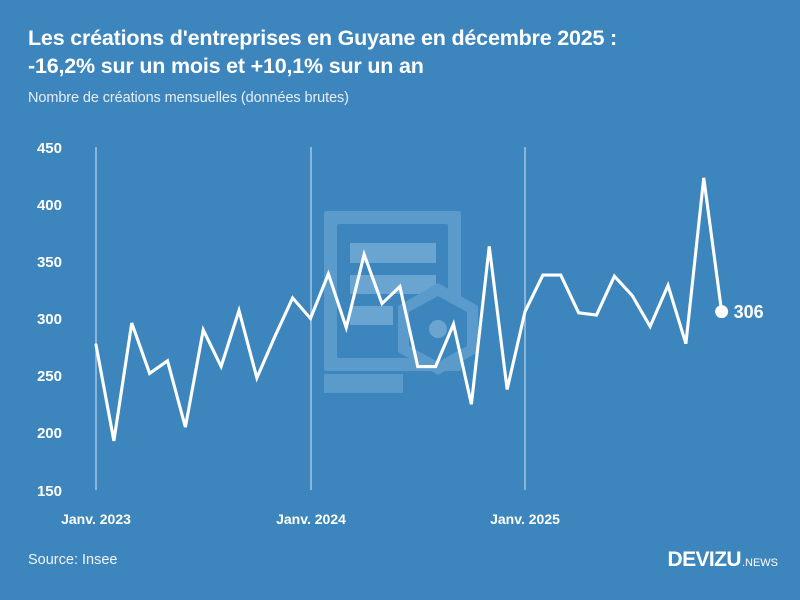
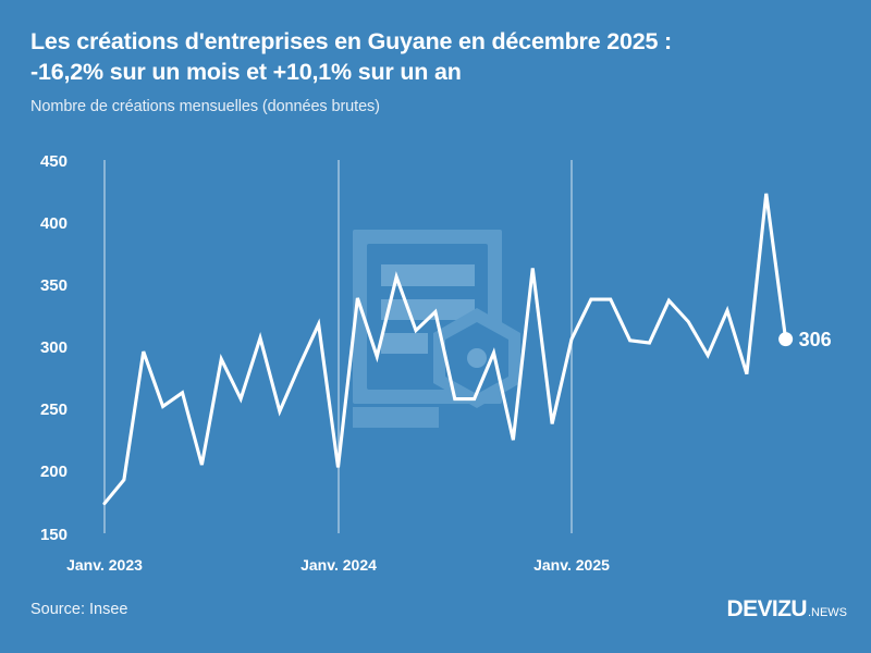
Janv. 2023: 277 -> 174
Janv. 2024: 300 -> 203
